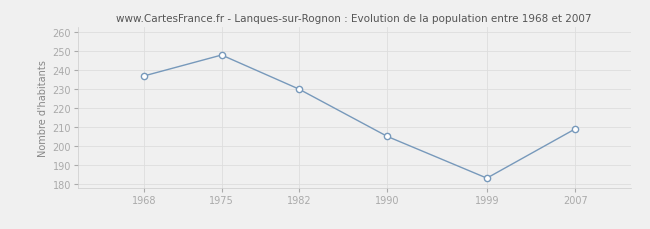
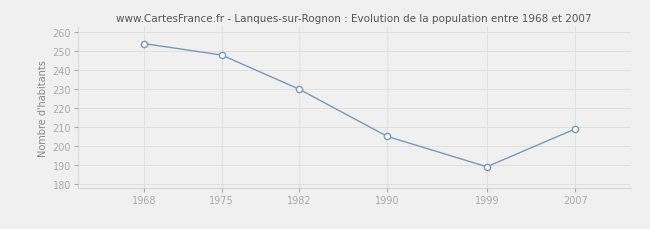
1968: 237 -> 254
1999: 183 -> 189
